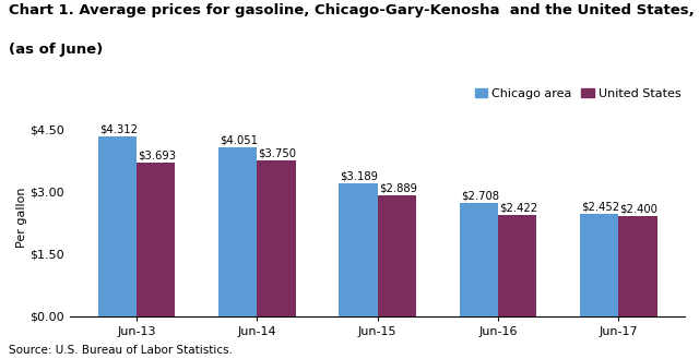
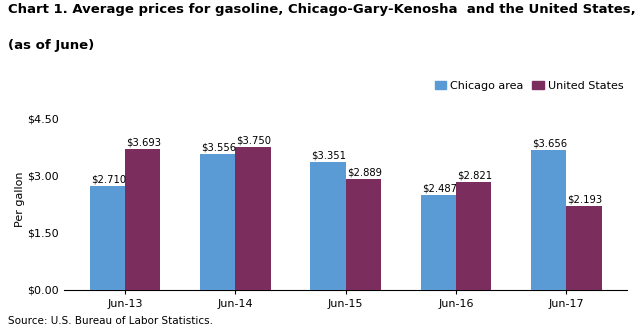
Chicago area/Jun-13: $4.312 -> $2.710
Chicago area/Jun-14: $4.051 -> $3.556
Chicago area/Jun-15: $3.189 -> $3.351
Chicago area/Jun-16: $2.708 -> $2.487
United States/Jun-16: $2.422 -> $2.821
Chicago area/Jun-17: $2.452 -> $3.656
United States/Jun-17: $2.400 -> $2.193
